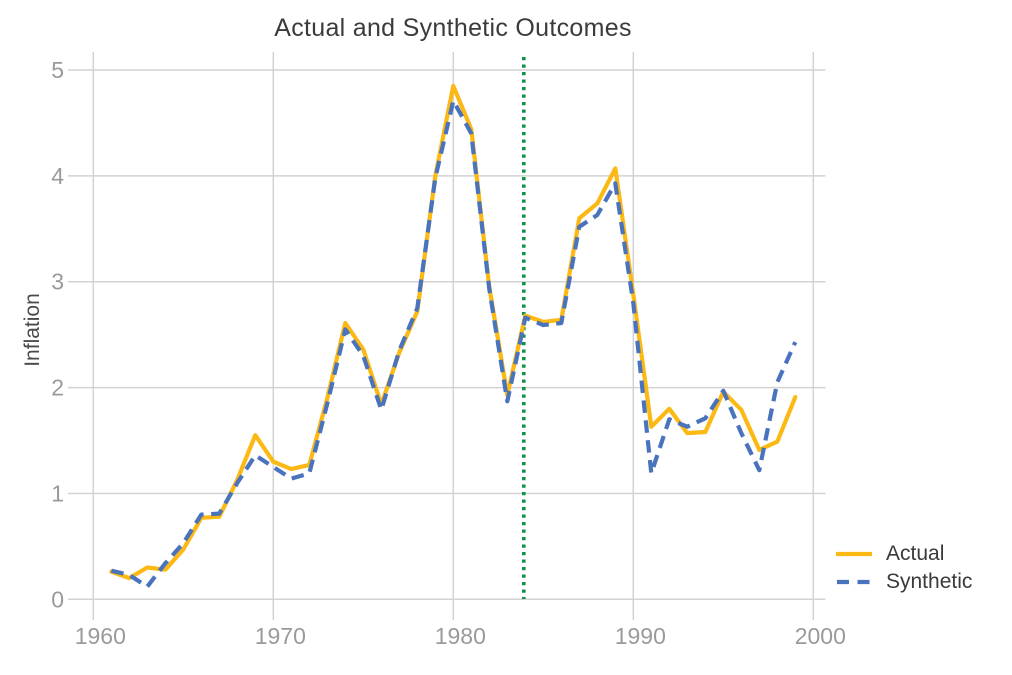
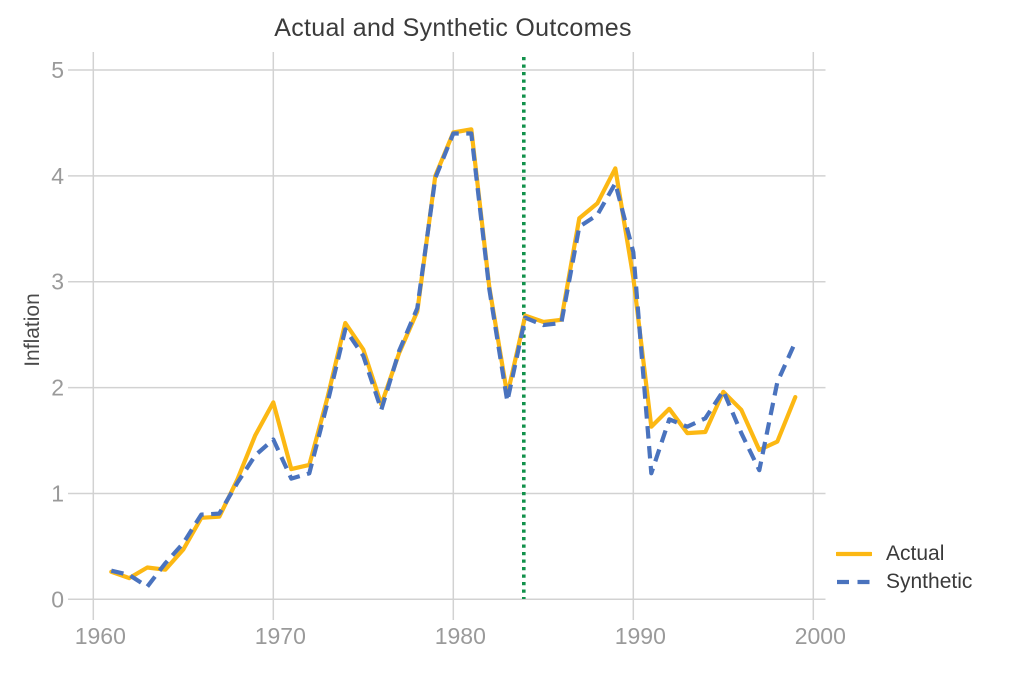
Actual/1970: 1.30 -> 1.86
Synthetic/1970: 1.25 -> 1.51
Actual/1980: 4.85 -> 4.41
Synthetic/1980: 4.71 -> 4.40
Actual/1990: 2.88 -> 3.04
Synthetic/1990: 2.80 -> 3.28
